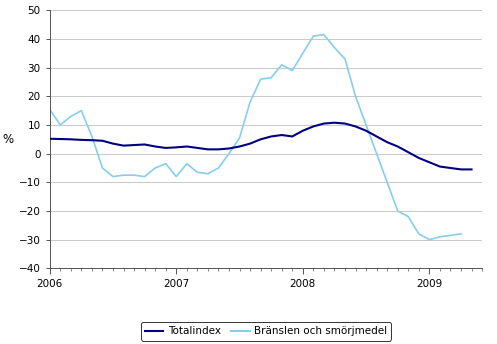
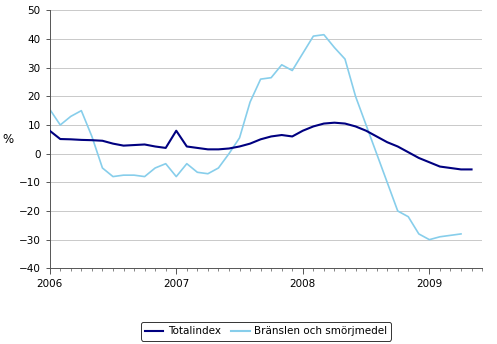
Totalindex/2006: 5.2 -> 8.0
Totalindex/2007: 2.2 -> 8.0
